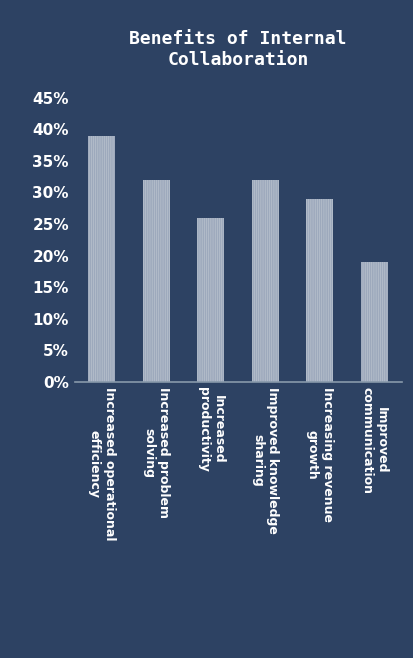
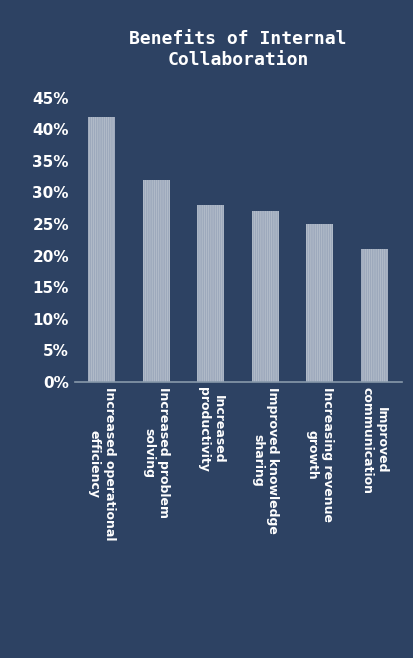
Increased operational efficiency: 39% -> 42%
Increased productivity: 26% -> 28%
Improved knowledge sharing: 32% -> 27%
Increasing revenue growth: 29% -> 25%
Improved communication: 19% -> 21%
